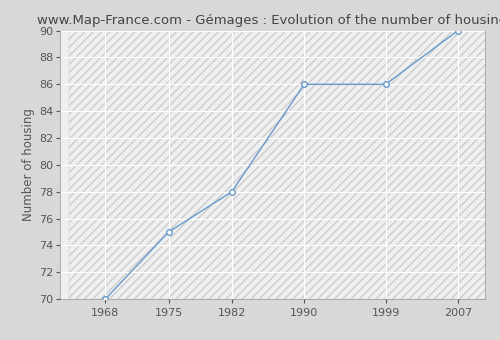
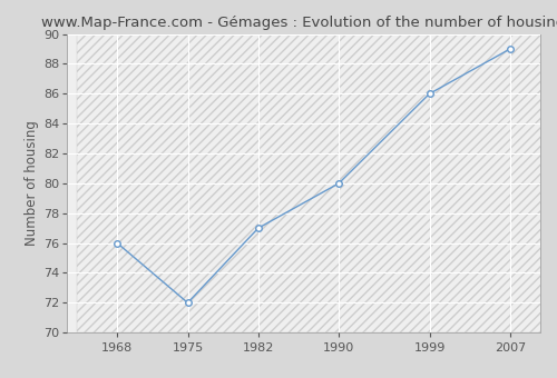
1968: 70 -> 76
1975: 75 -> 72
1982: 78 -> 77
1990: 86 -> 80
2007: 90 -> 89
